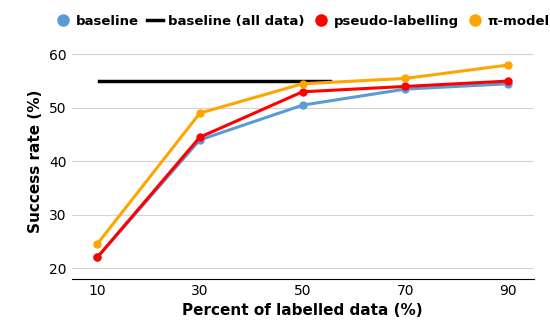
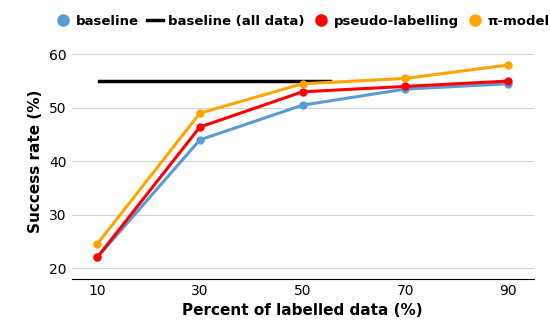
pseudo-labelling/30: 44.5 -> 46.4
